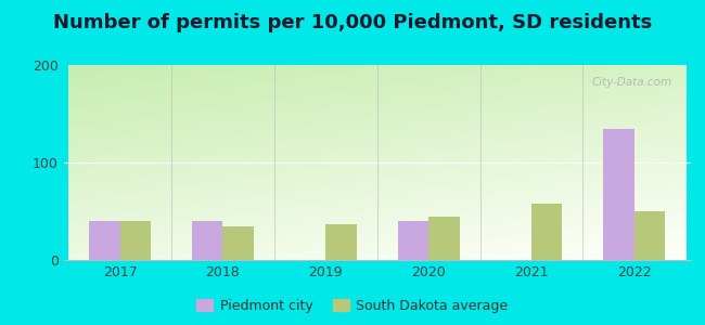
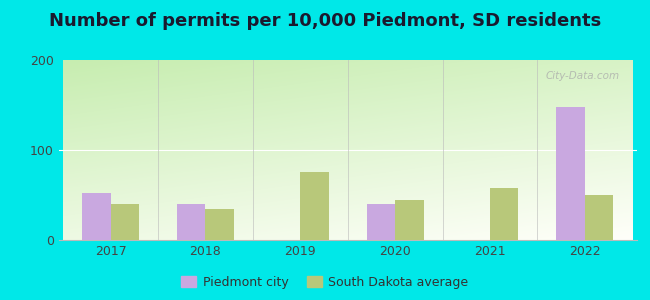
Piedmont city/2017: 40 -> 52
South Dakota average/2019: 37 -> 76
Piedmont city/2022: 135 -> 148
